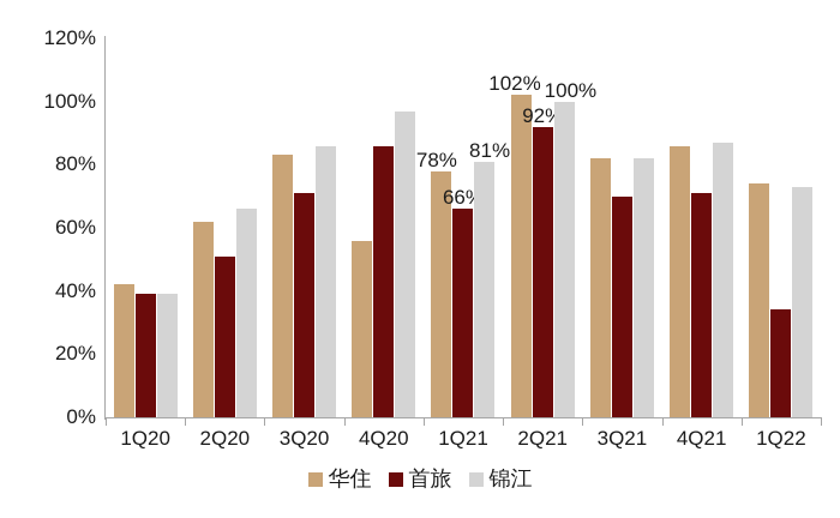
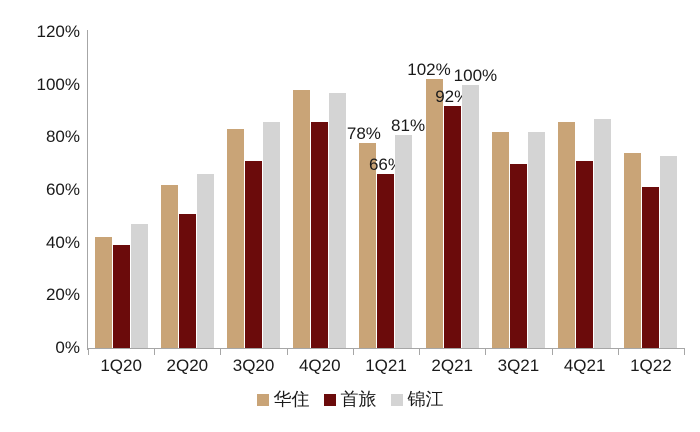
锦江/1Q20: 39% -> 47%
华住/4Q20: 56% -> 98%
首旅/1Q22: 34% -> 61%
